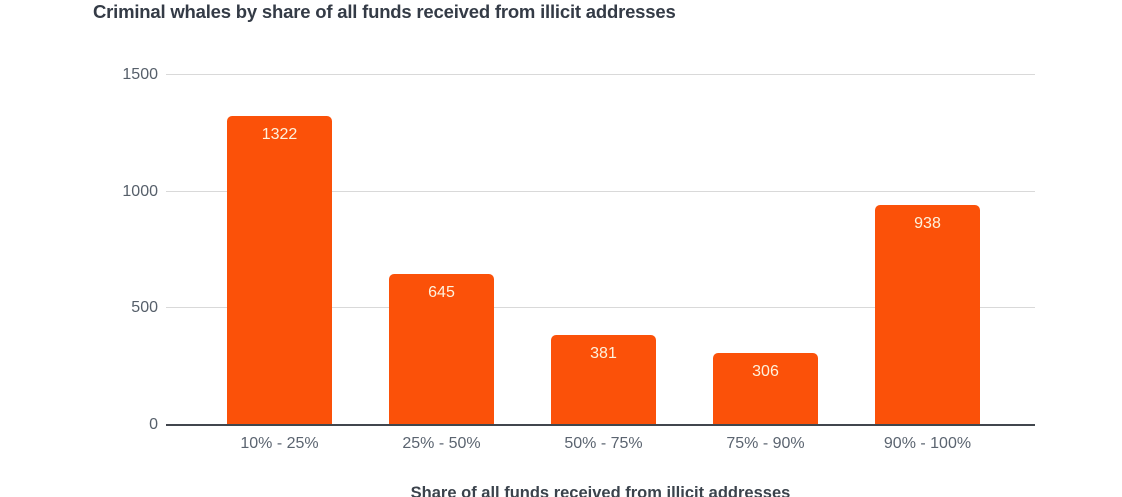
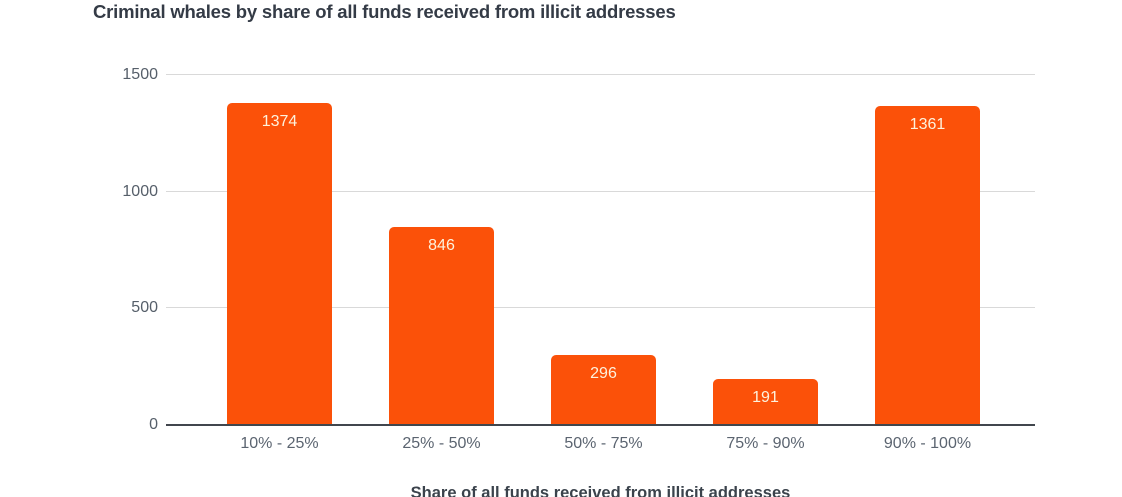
10% - 25%: 1322 -> 1374
25% - 50%: 645 -> 846
50% - 75%: 381 -> 296
75% - 90%: 306 -> 191
90% - 100%: 938 -> 1361
